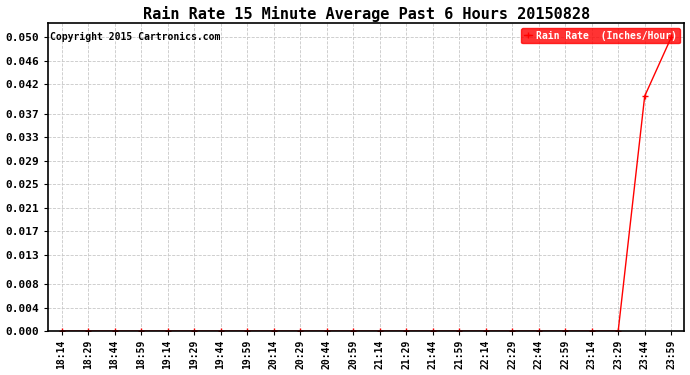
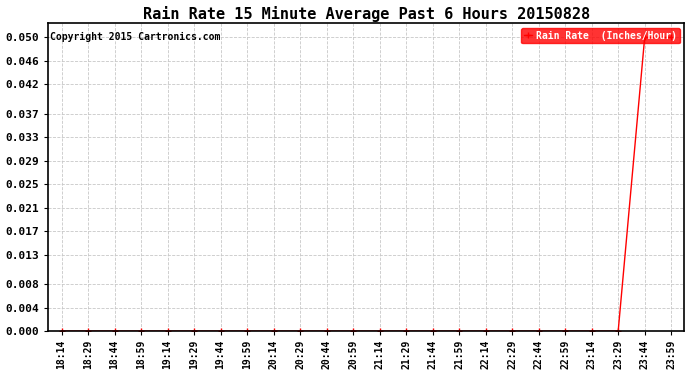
23:44: 0.04 -> 0.05
